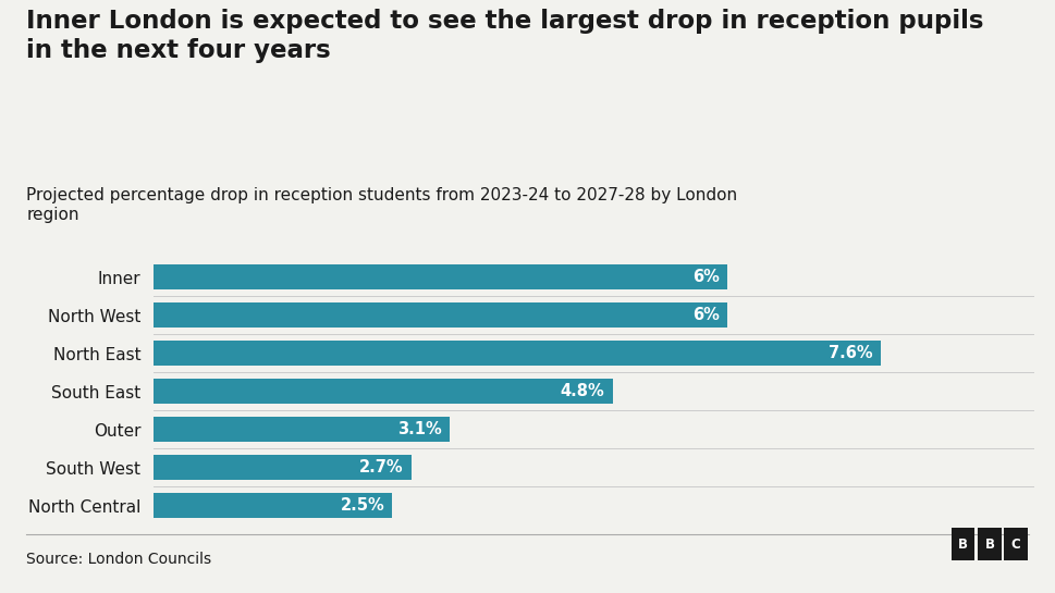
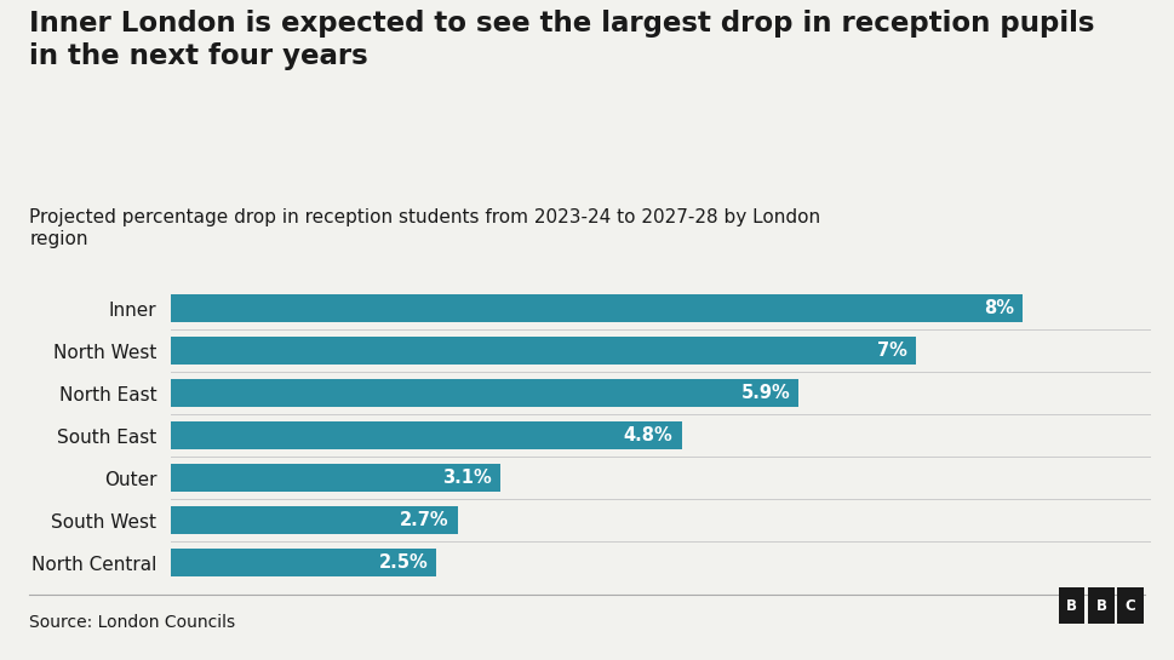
Inner: 6% -> 8%
North West: 6% -> 7%
North East: 7.6% -> 5.9%
